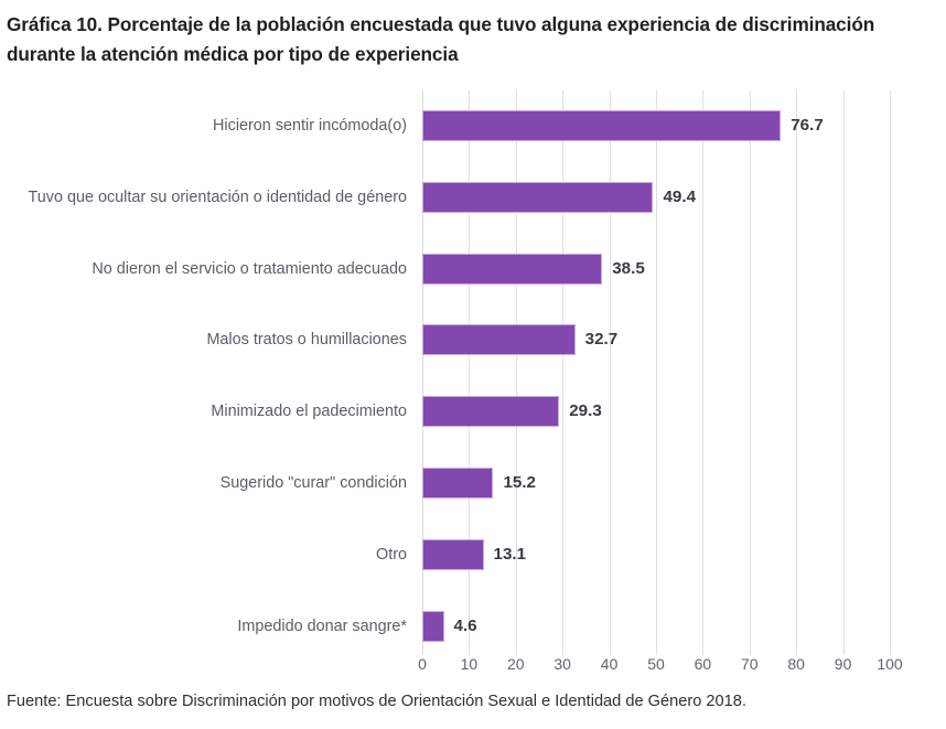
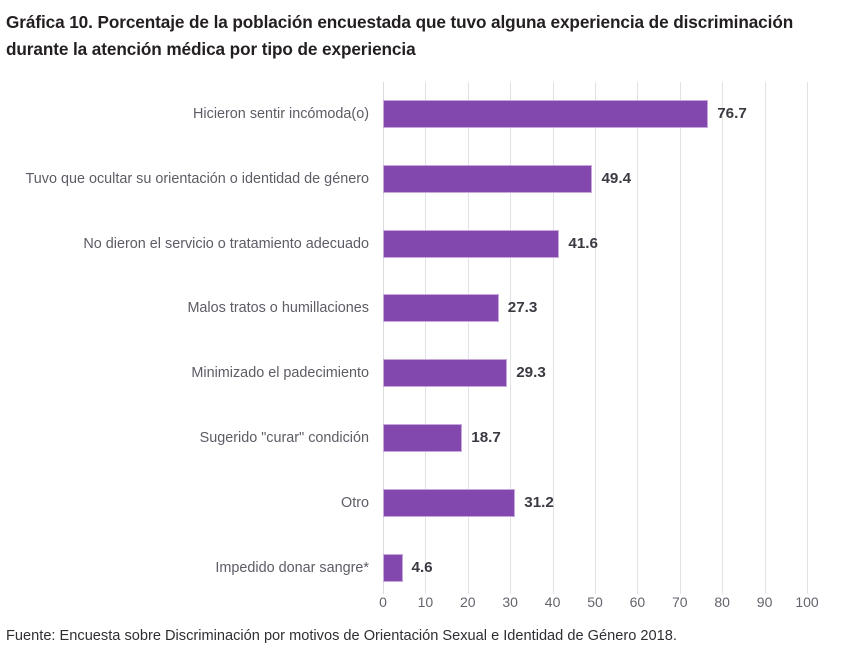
No dieron el servicio o tratamiento adecuado: 38.5 -> 41.6
Malos tratos o humillaciones: 32.7 -> 27.3
Sugerido "curar" condición: 15.2 -> 18.7
Otro: 13.1 -> 31.2
